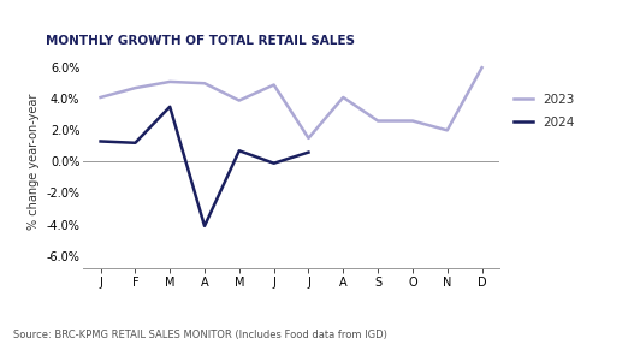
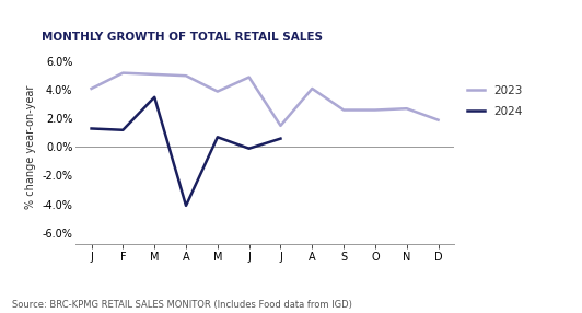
2023/F: 4.7% -> 5.2%
2023/N: 2.0% -> 2.7%
2023/D: 6.0% -> 1.9%
